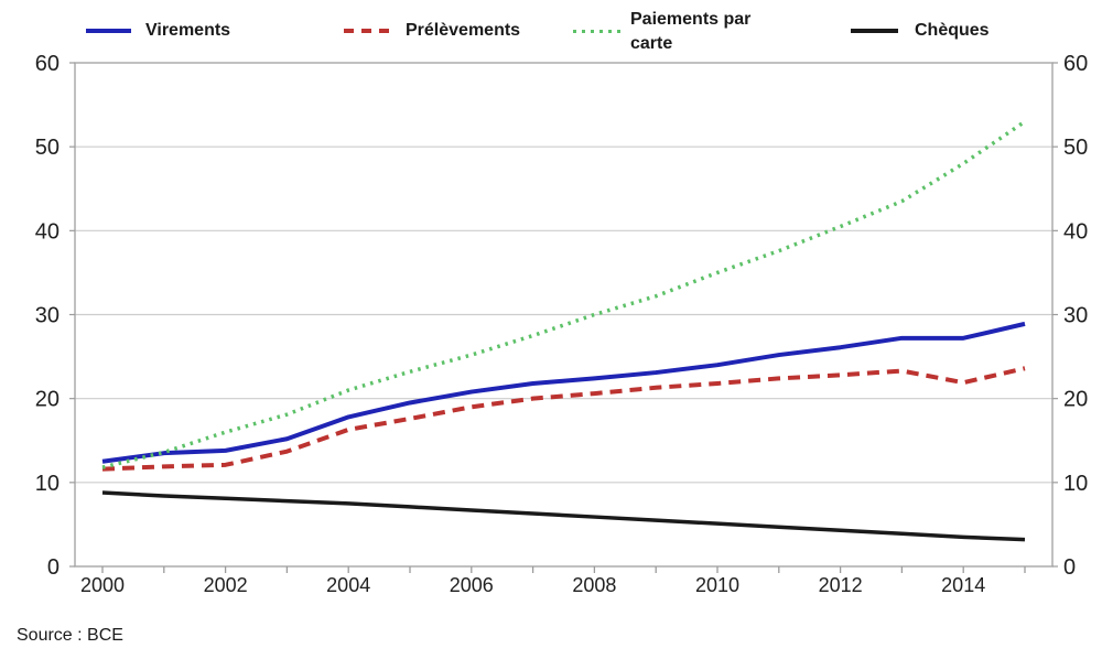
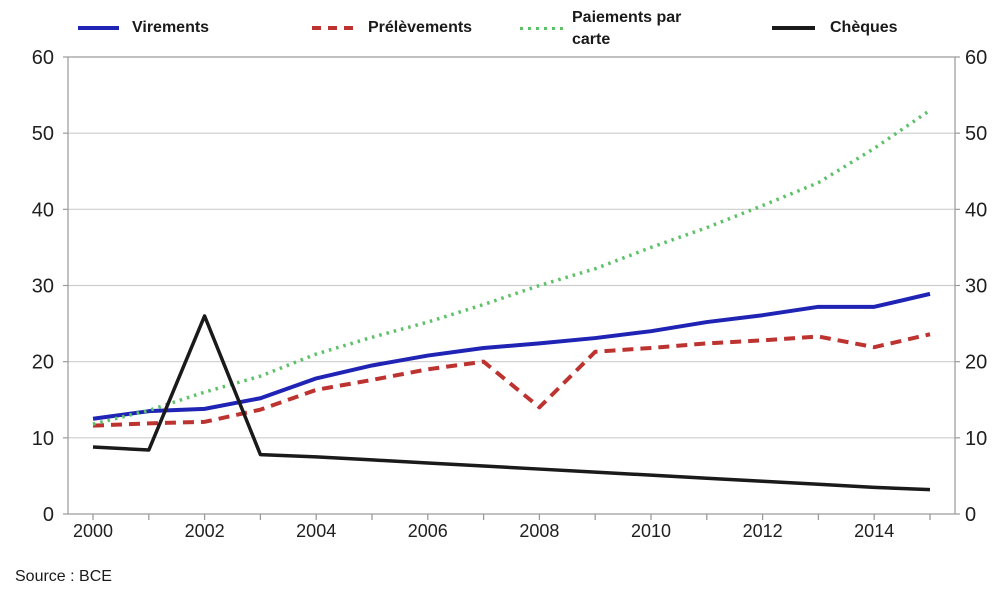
Chèques/2002: 8 -> 26
Prélèvements/2008: 21 -> 14
